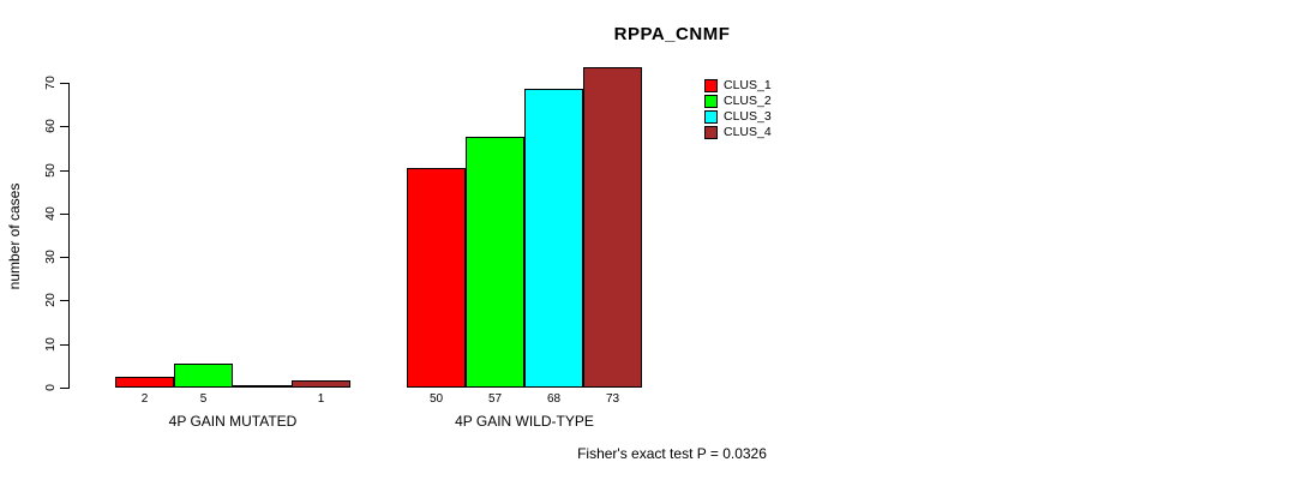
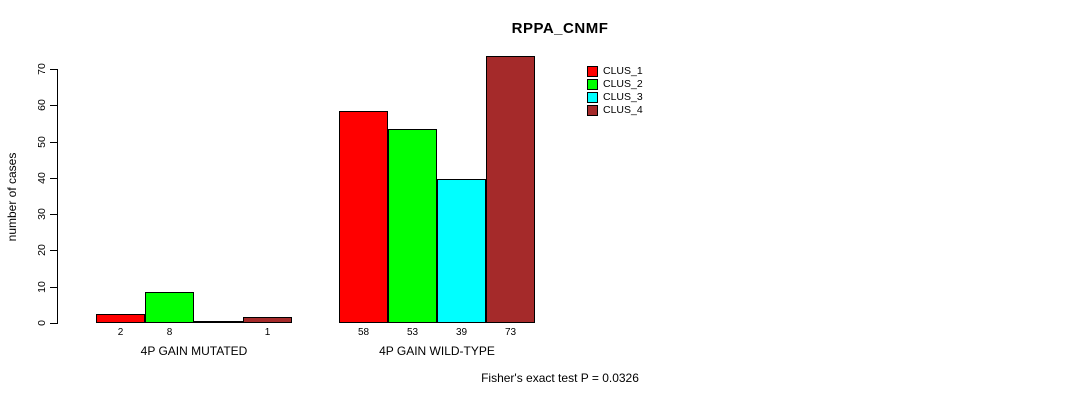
CLUS_2/4P GAIN MUTATED: 5 -> 8
CLUS_1/4P GAIN WILD-TYPE: 50 -> 58
CLUS_2/4P GAIN WILD-TYPE: 57 -> 53
CLUS_3/4P GAIN WILD-TYPE: 68 -> 39
